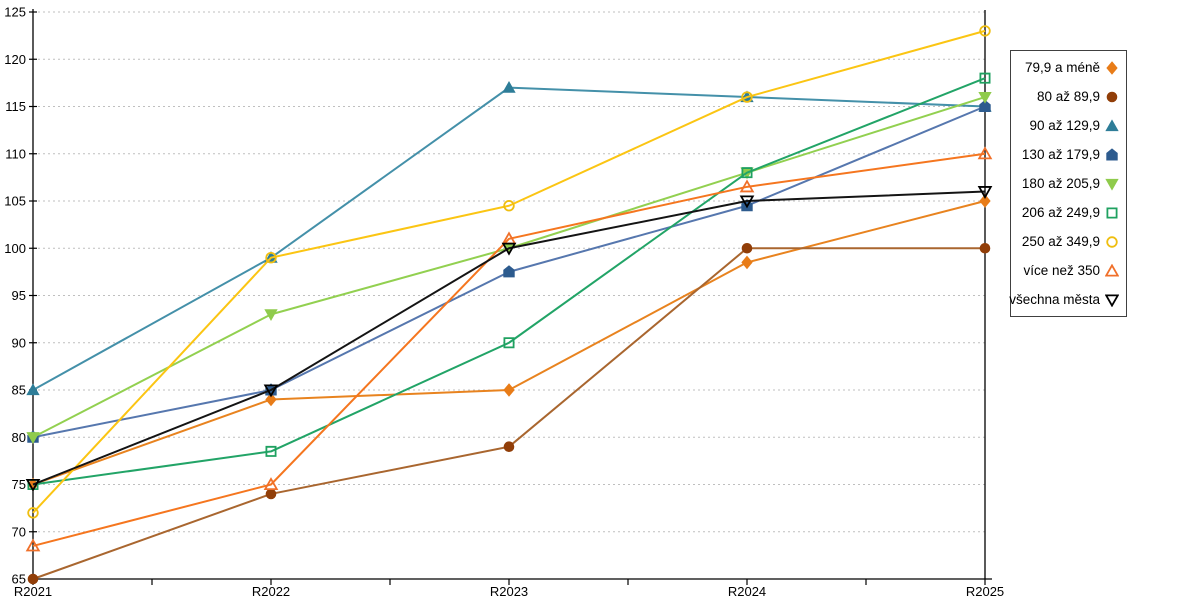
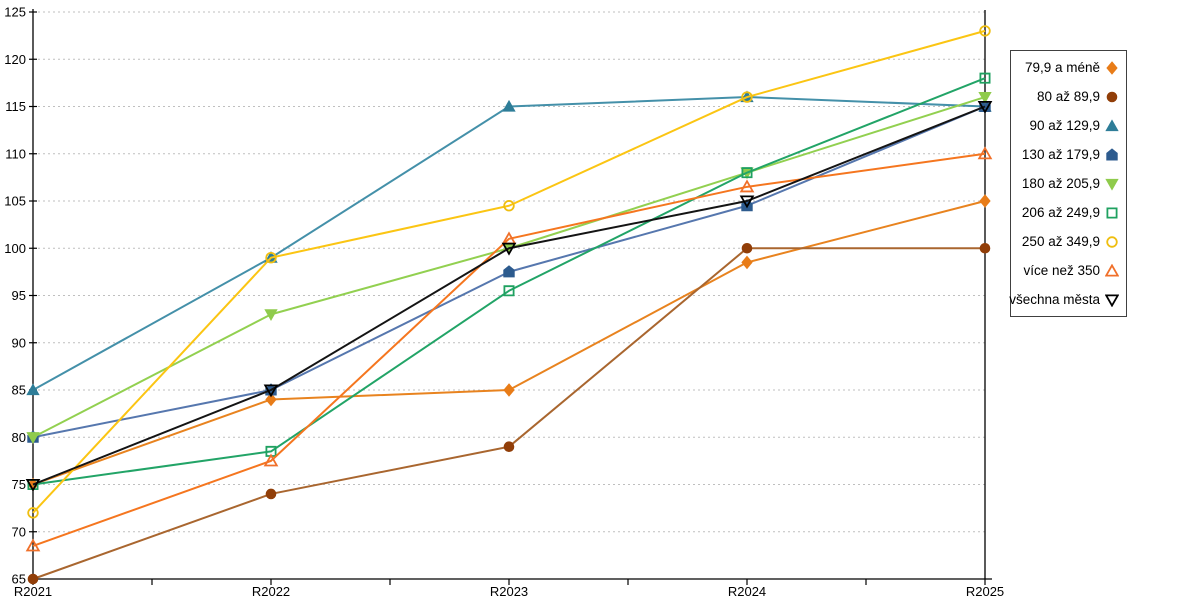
více než 350/R2022: 75 -> 78
90 až 129,9/R2023: 117 -> 115
206 až 249,9/R2023: 90 -> 96
všechna města/R2025: 106 -> 115
